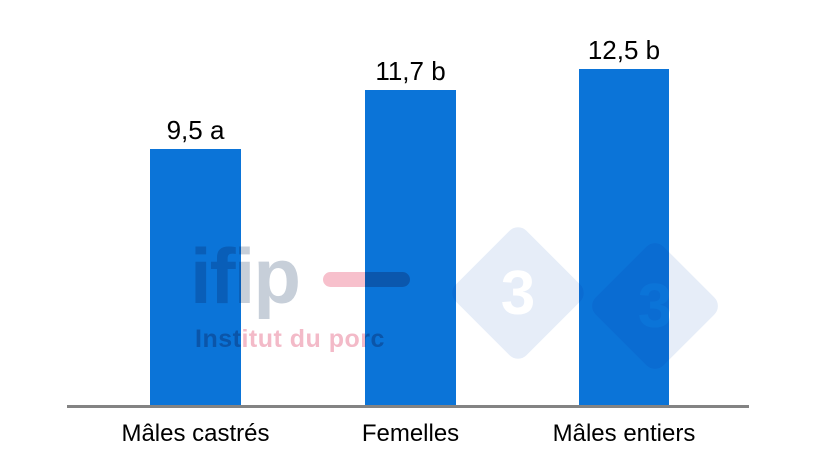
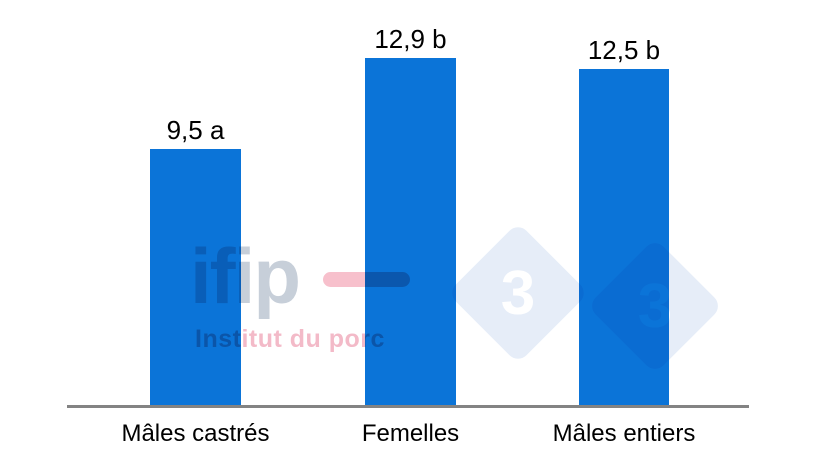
Femelles: 11,7 -> 12,9
